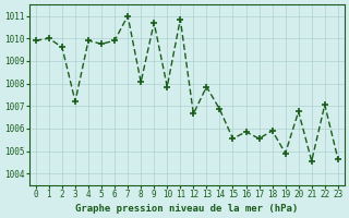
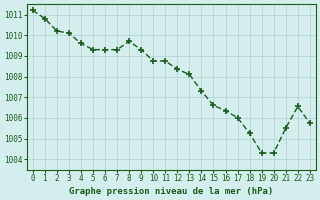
0: 1009.90 -> 1011.20
1: 1010.00 -> 1010.80
2: 1009.60 -> 1010.20
3: 1007.20 -> 1010.10
4: 1009.90 -> 1009.60
5: 1009.75 -> 1009.30
6: 1009.90 -> 1009.30
7: 1011.00 -> 1009.30
8: 1008.05 -> 1009.70
9: 1010.70 -> 1009.30
10: 1007.85 -> 1008.75
11: 1010.85 -> 1008.75
12: 1006.65 -> 1008.35
13: 1007.85 -> 1008.10
14: 1006.85 -> 1007.30
15: 1005.55 -> 1006.60
16: 1005.85 -> 1006.35
17: 1005.55 -> 1006.00
18: 1005.90 -> 1005.25
19: 1004.90 -> 1004.30
20: 1006.75 -> 1004.30
21: 1004.55 -> 1005.50
22: 1007.05 -> 1006.55
23: 1004.65 -> 1005.75
